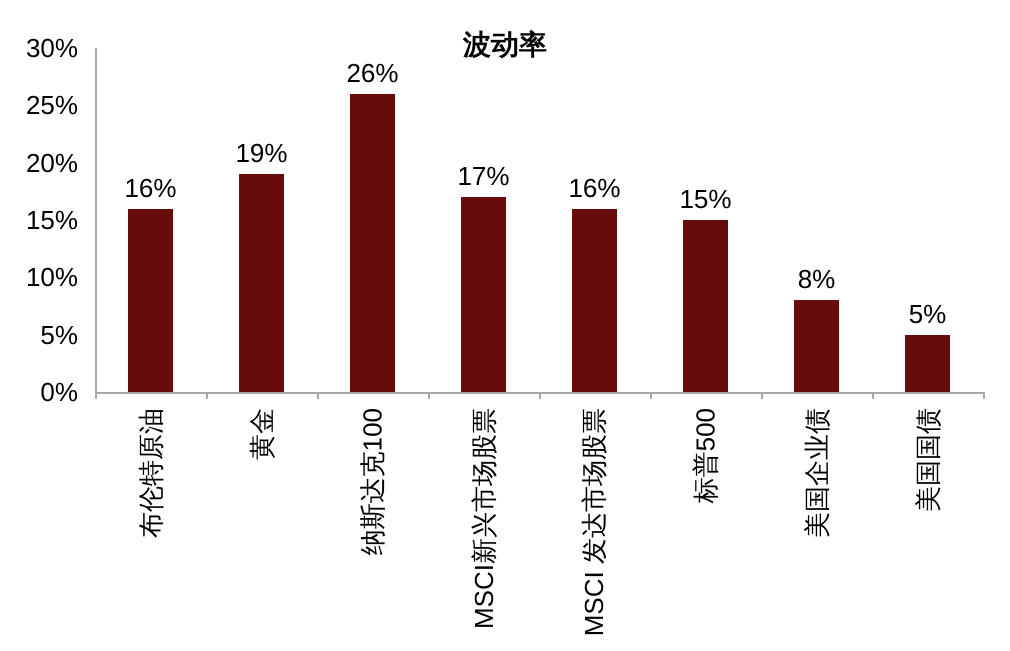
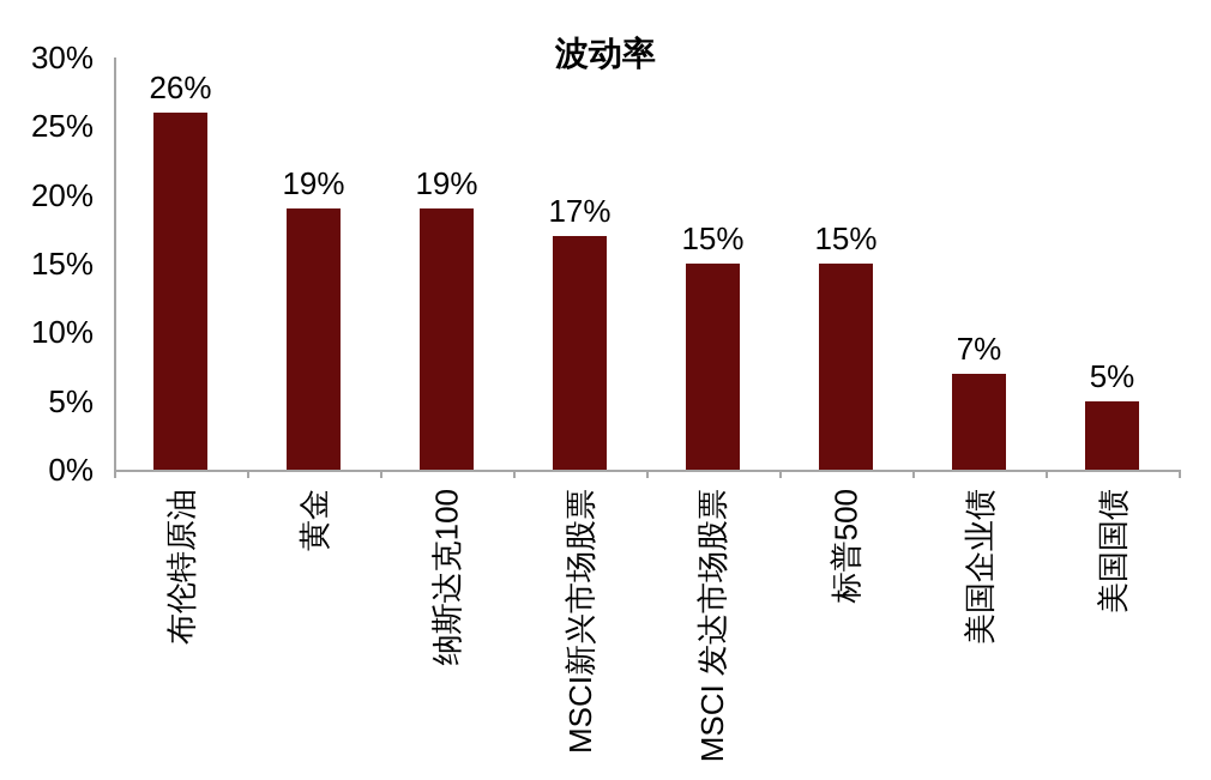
布伦特原油: 16% -> 26%
纳斯达克100: 26% -> 19%
MSCI 发达市场股票: 16% -> 15%
美国企业债: 8% -> 7%
